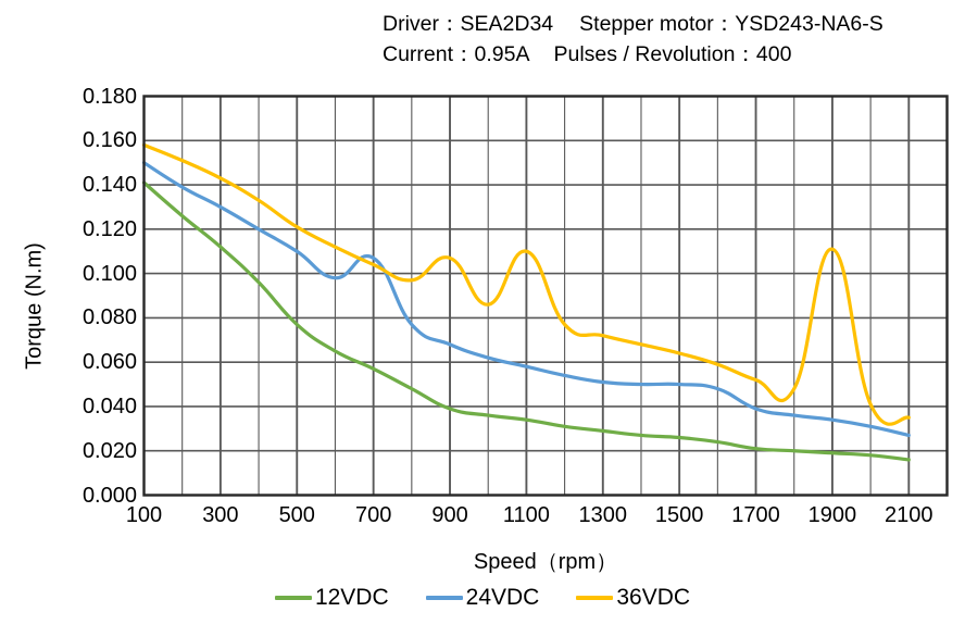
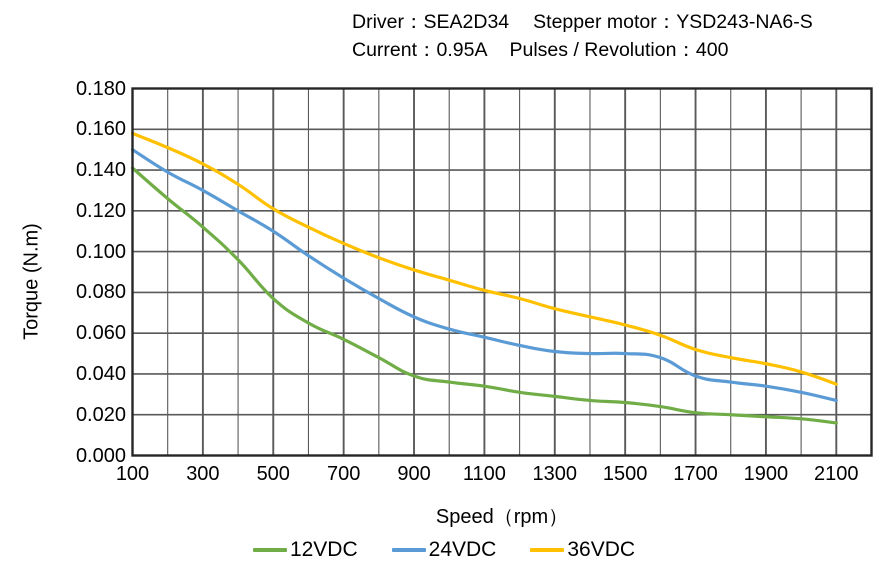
24VDC/700: 0.107 -> 0.087
36VDC/900: 0.107 -> 0.091
36VDC/1100: 0.110 -> 0.081
36VDC/1900: 0.111 -> 0.045
